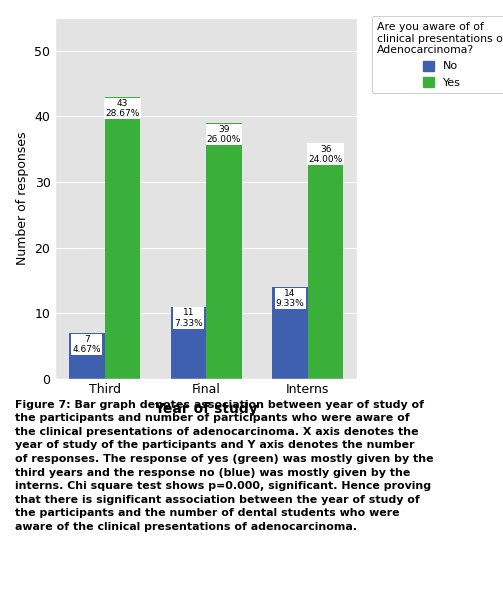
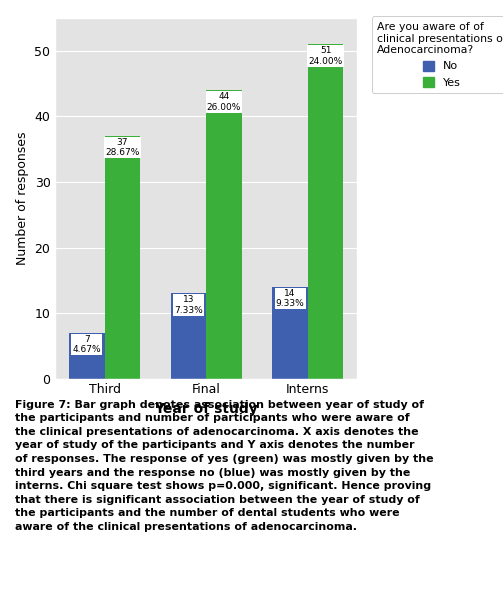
Yes/Third: 43 -> 37
No/Final: 11 -> 13
Yes/Final: 39 -> 44
Yes/Interns: 36 -> 51
